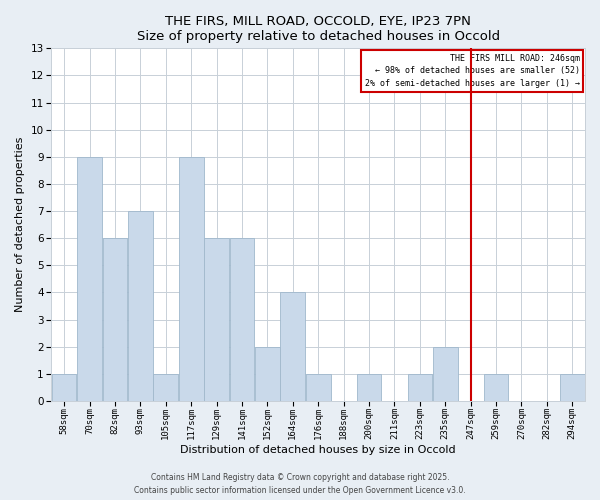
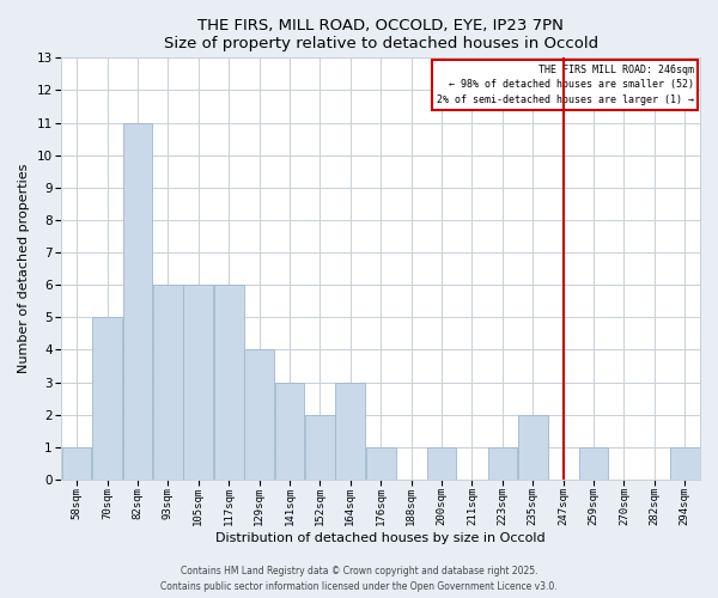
70sqm: 9 -> 5
82sqm: 6 -> 11
93sqm: 7 -> 6
105sqm: 1 -> 6
117sqm: 9 -> 6
129sqm: 6 -> 4
141sqm: 6 -> 3
164sqm: 4 -> 3
